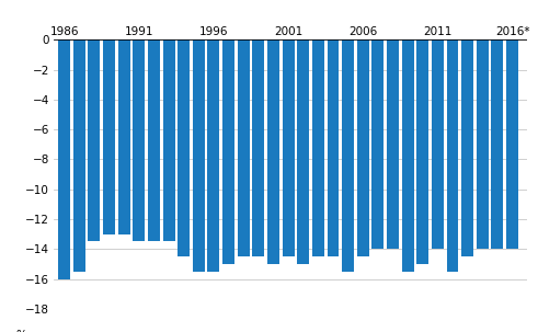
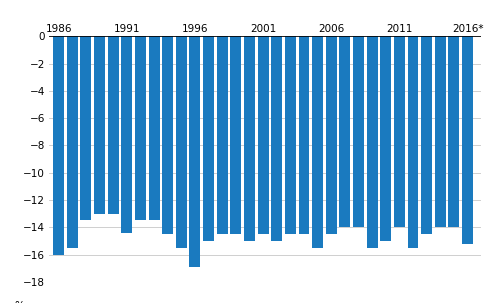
1991: -13.5 -> -14.4
1996: -15.5 -> -16.9
2016*: -14.0 -> -15.2
